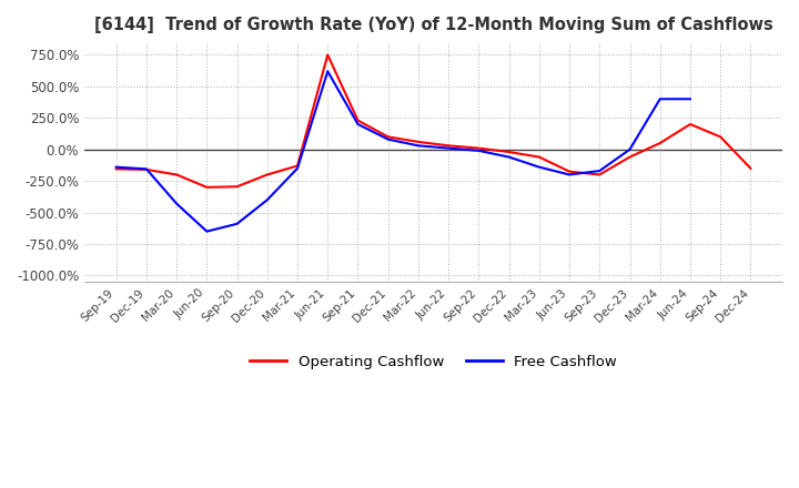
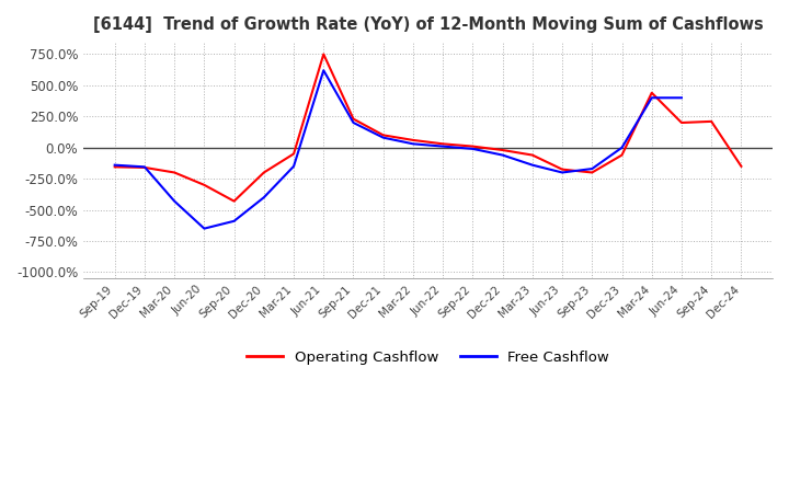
Operating Cashflow/Sep-20: -300% -> -430%
Operating Cashflow/Mar-21: -130% -> -50%
Operating Cashflow/Mar-24: 50% -> 440%
Operating Cashflow/Sep-24: 100% -> 210%
